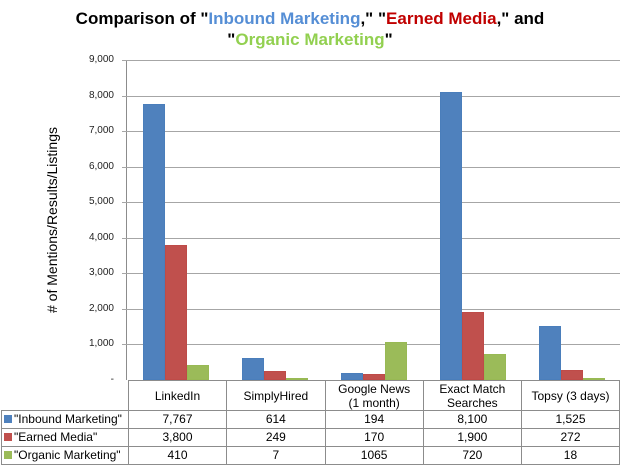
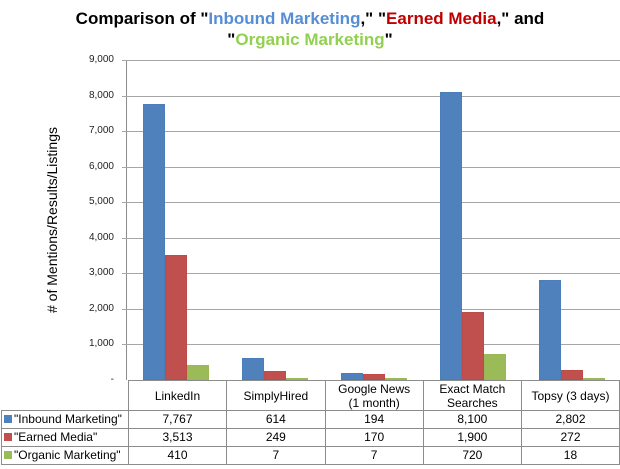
"Earned Media"/LinkedIn: 3,800 -> 3,513
"Organic Marketing"/Google News (1 month): 1065 -> 7
"Inbound Marketing"/Topsy (3 days): 1,525 -> 2,802
